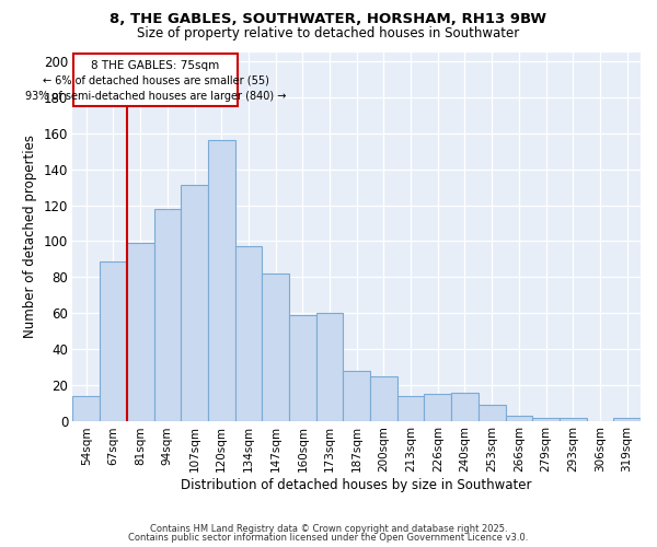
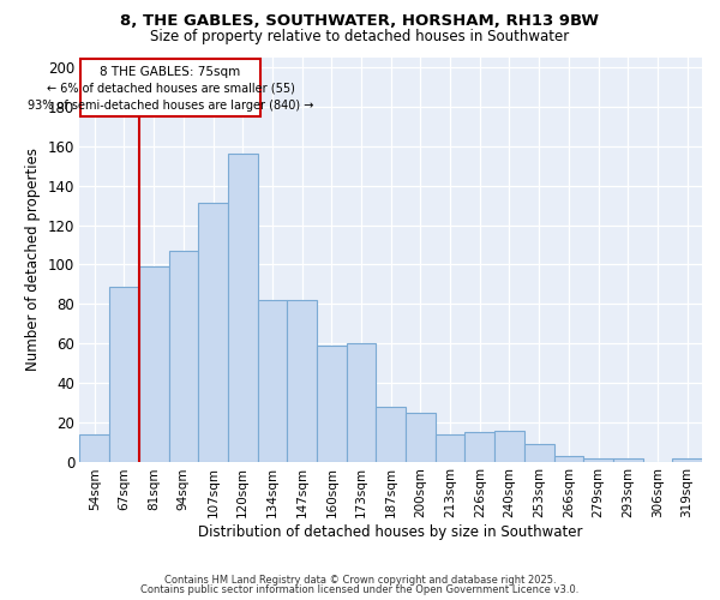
94sqm: 118 -> 107
134sqm: 97 -> 82
